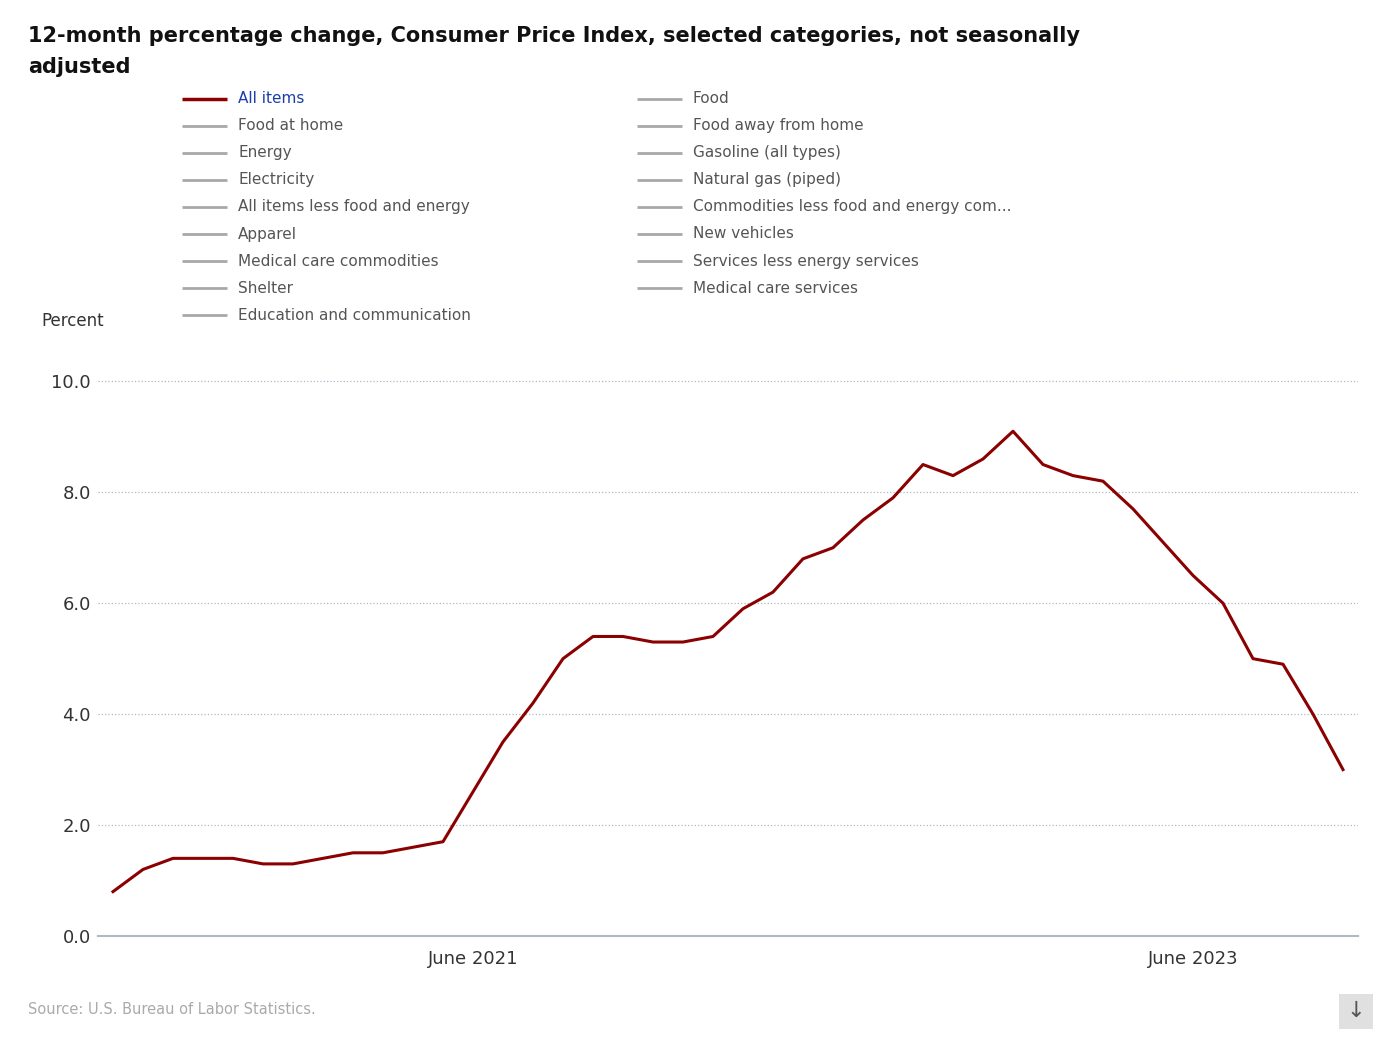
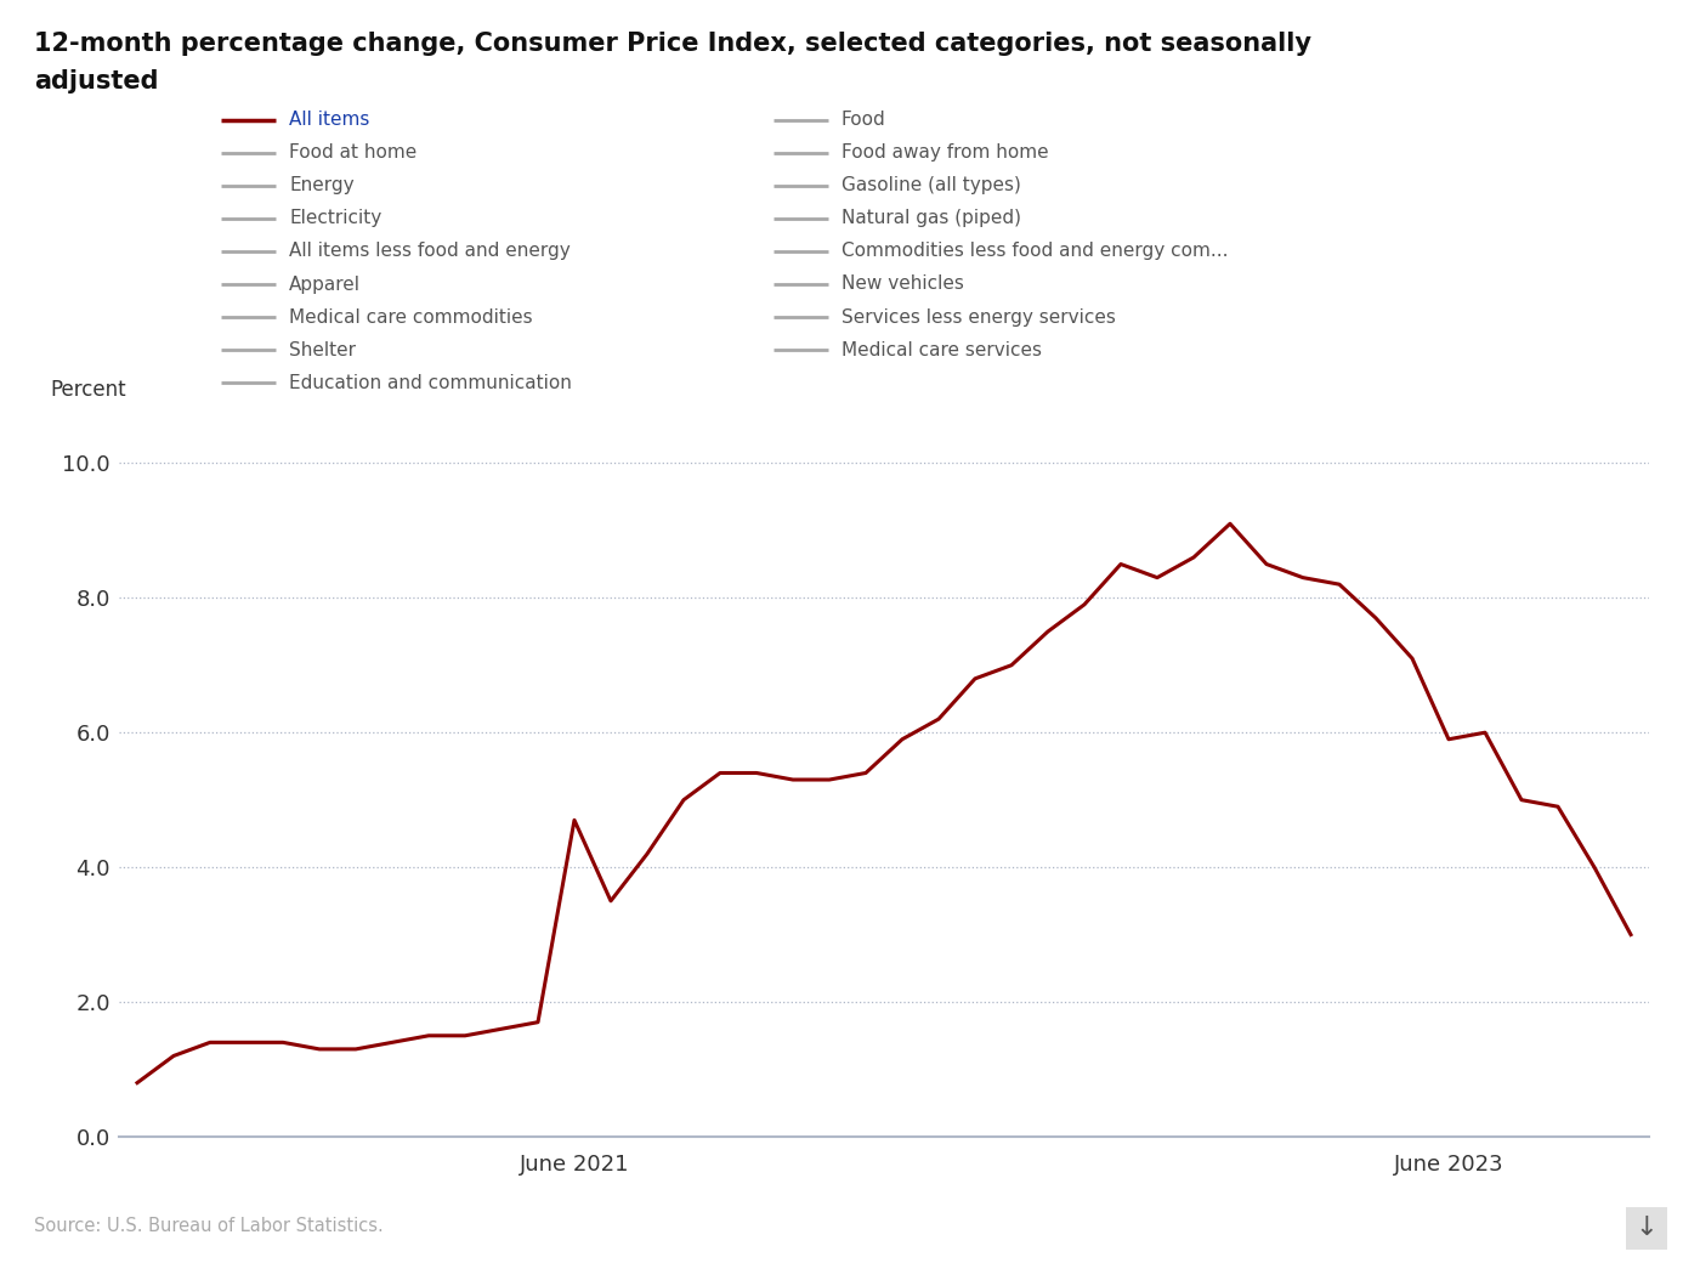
June 2021: 2.6 -> 4.7
June 2023: 6.5 -> 5.9
